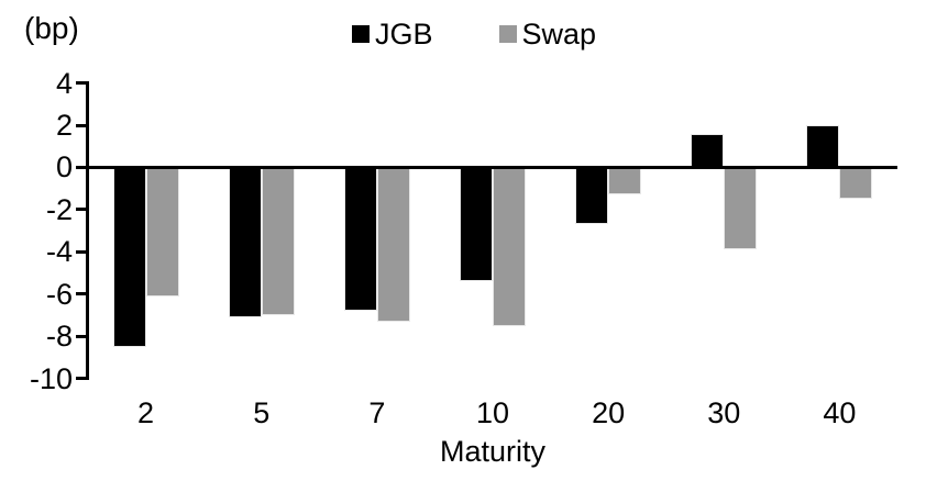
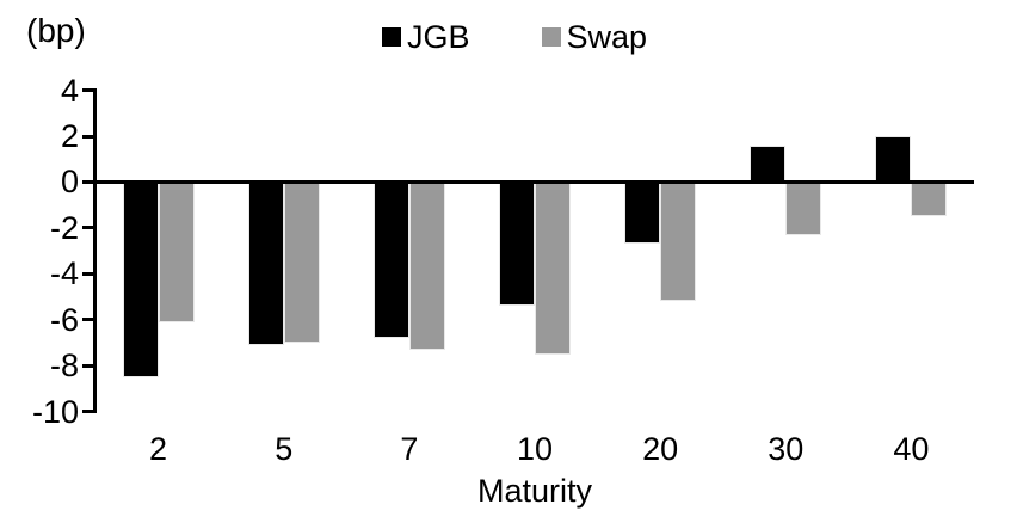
Swap/20: -1.3 -> -5.2
Swap/30: -3.9 -> -2.3
